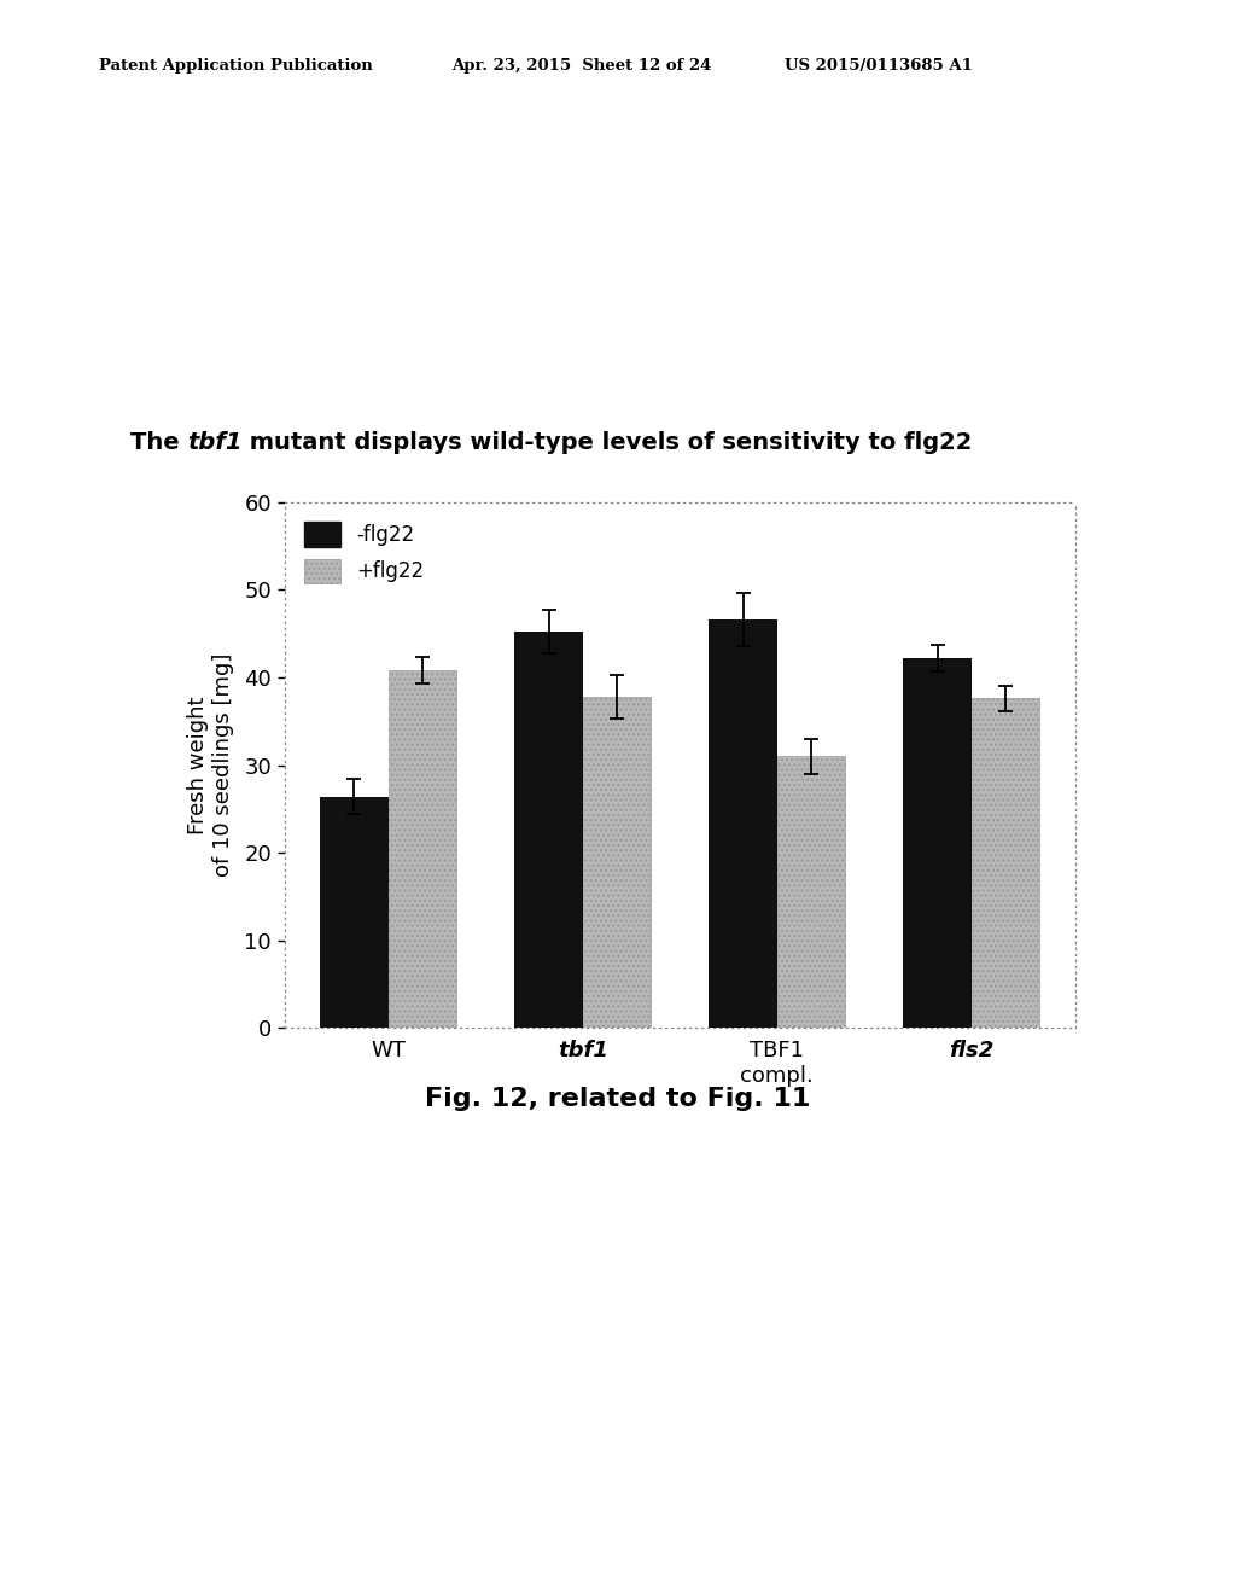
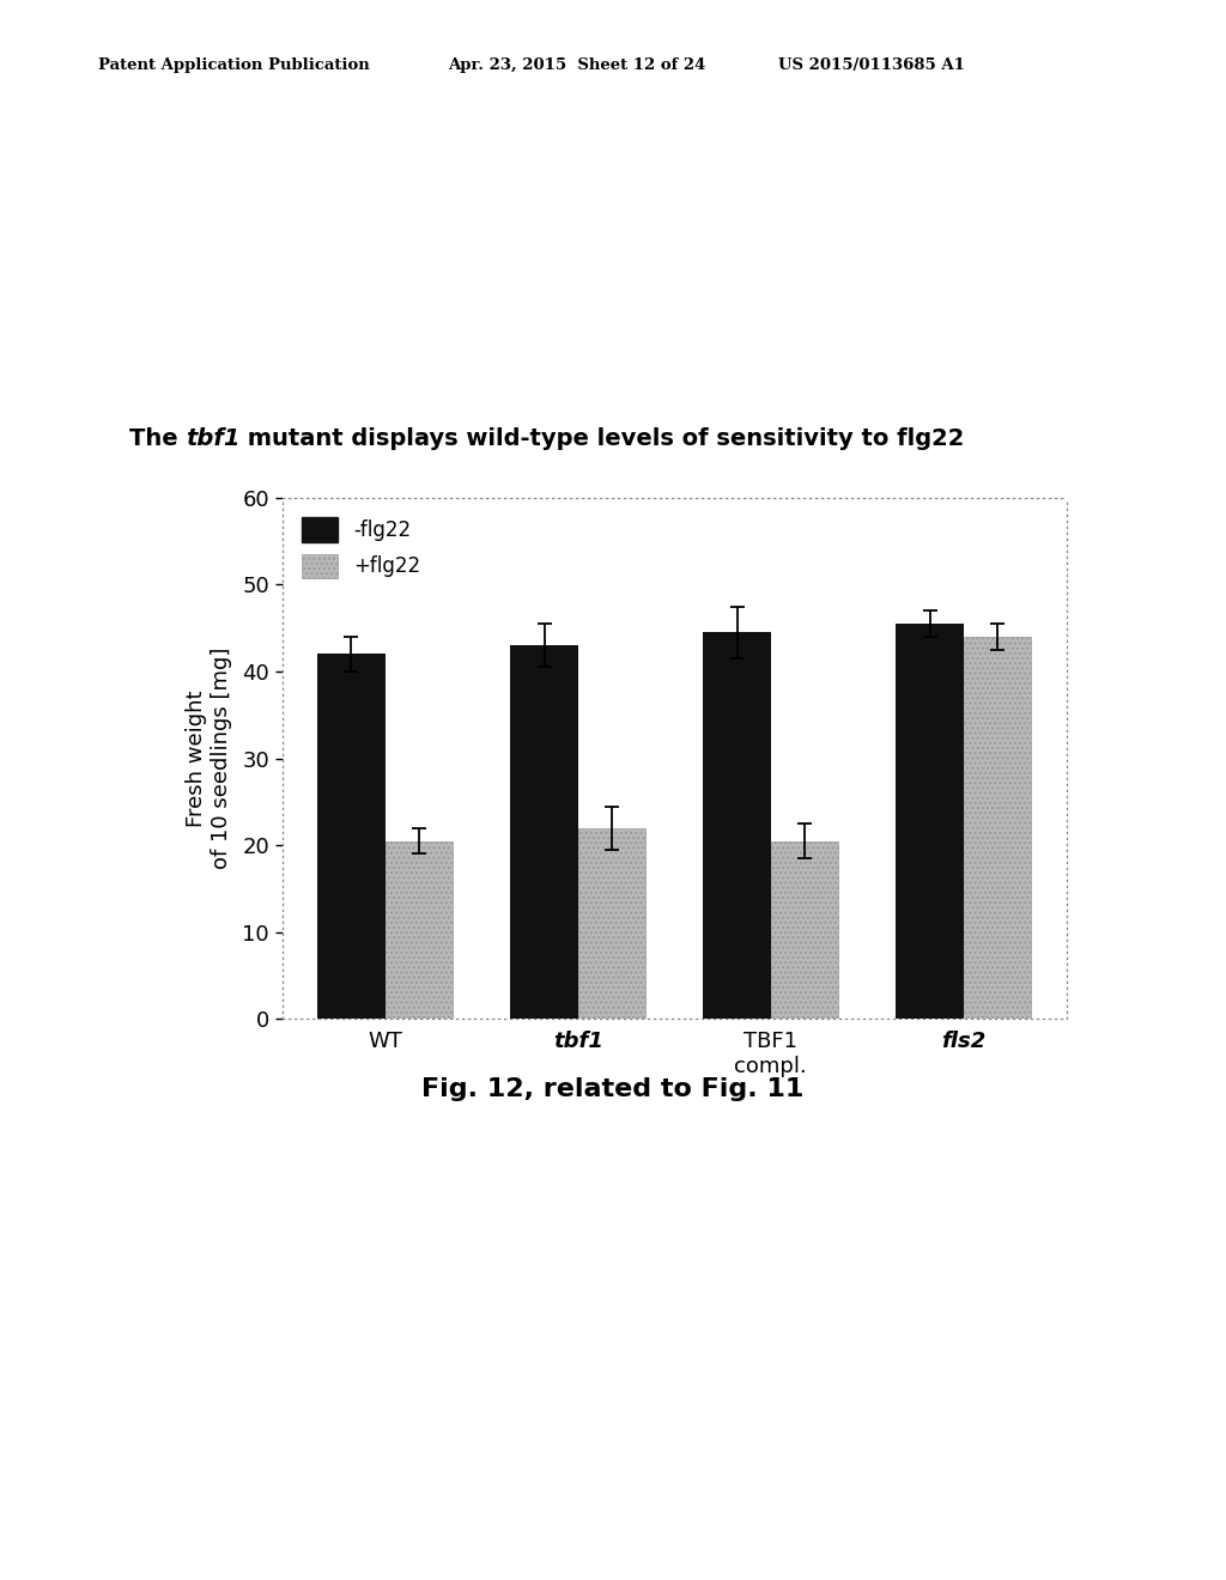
-flg22/WT: 26.4 -> 42.0
+flg22/WT: 40.8 -> 20.5
-flg22/tbf1: 45.2 -> 43.0
+flg22/tbf1: 37.8 -> 22.0
-flg22/TBF1 compl.: 46.6 -> 44.5
+flg22/TBF1 compl.: 31.0 -> 20.5
-flg22/fls2: 42.2 -> 45.5
+flg22/fls2: 37.6 -> 44.0
